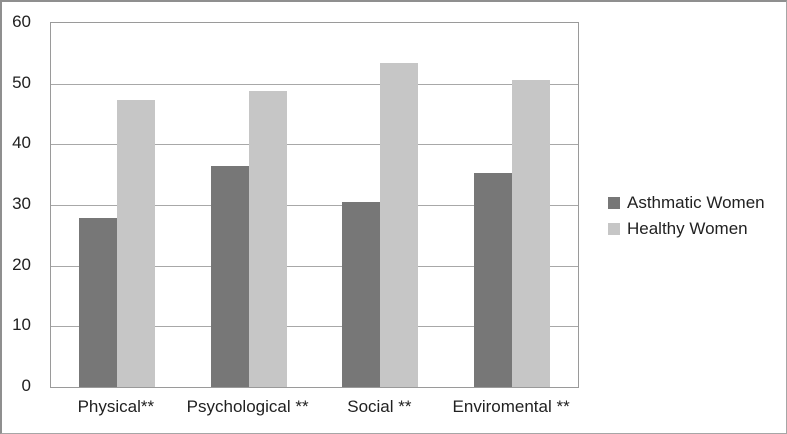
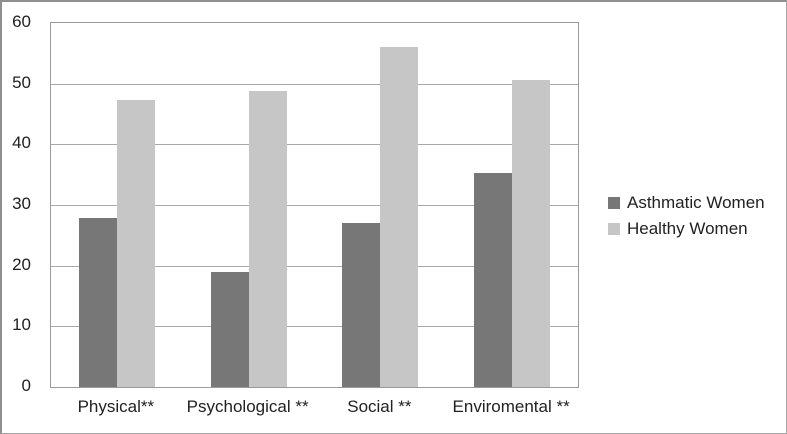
Asthmatic Women/Psychological **: 36 -> 19
Asthmatic Women/Social **: 30 -> 27
Healthy Women/Social **: 53 -> 56
